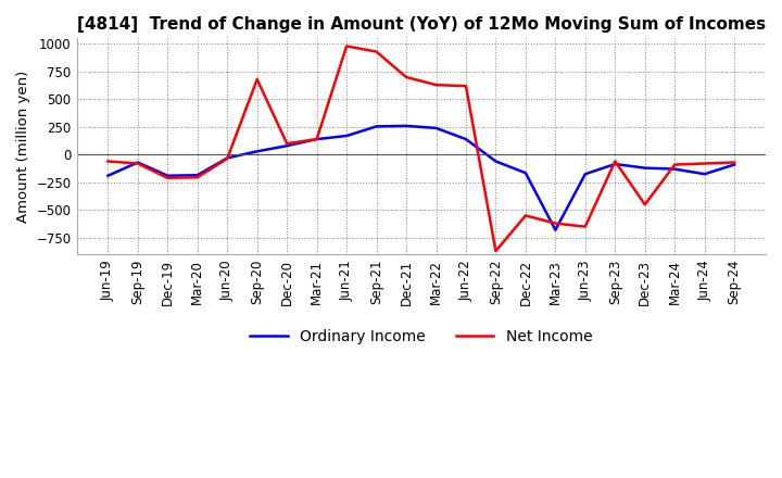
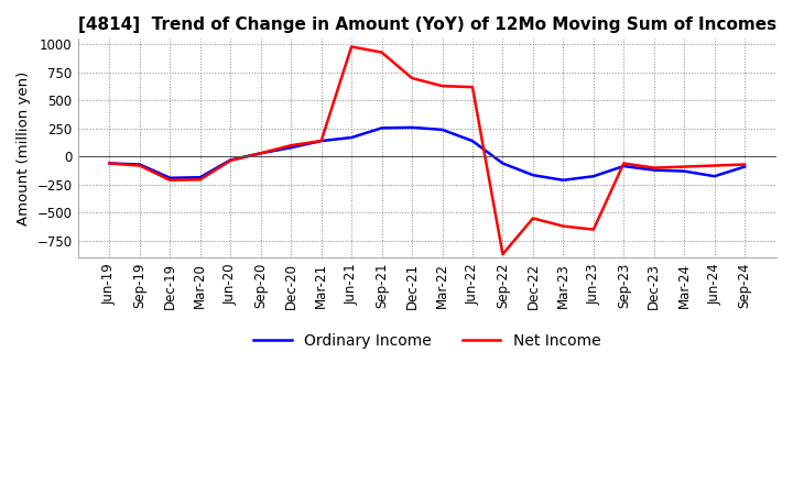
Ordinary Income/Jun-19: -190 -> -60
Net Income/Sep-20: 680 -> 30
Ordinary Income/Mar-23: -680 -> -210
Net Income/Dec-23: -450 -> -100
